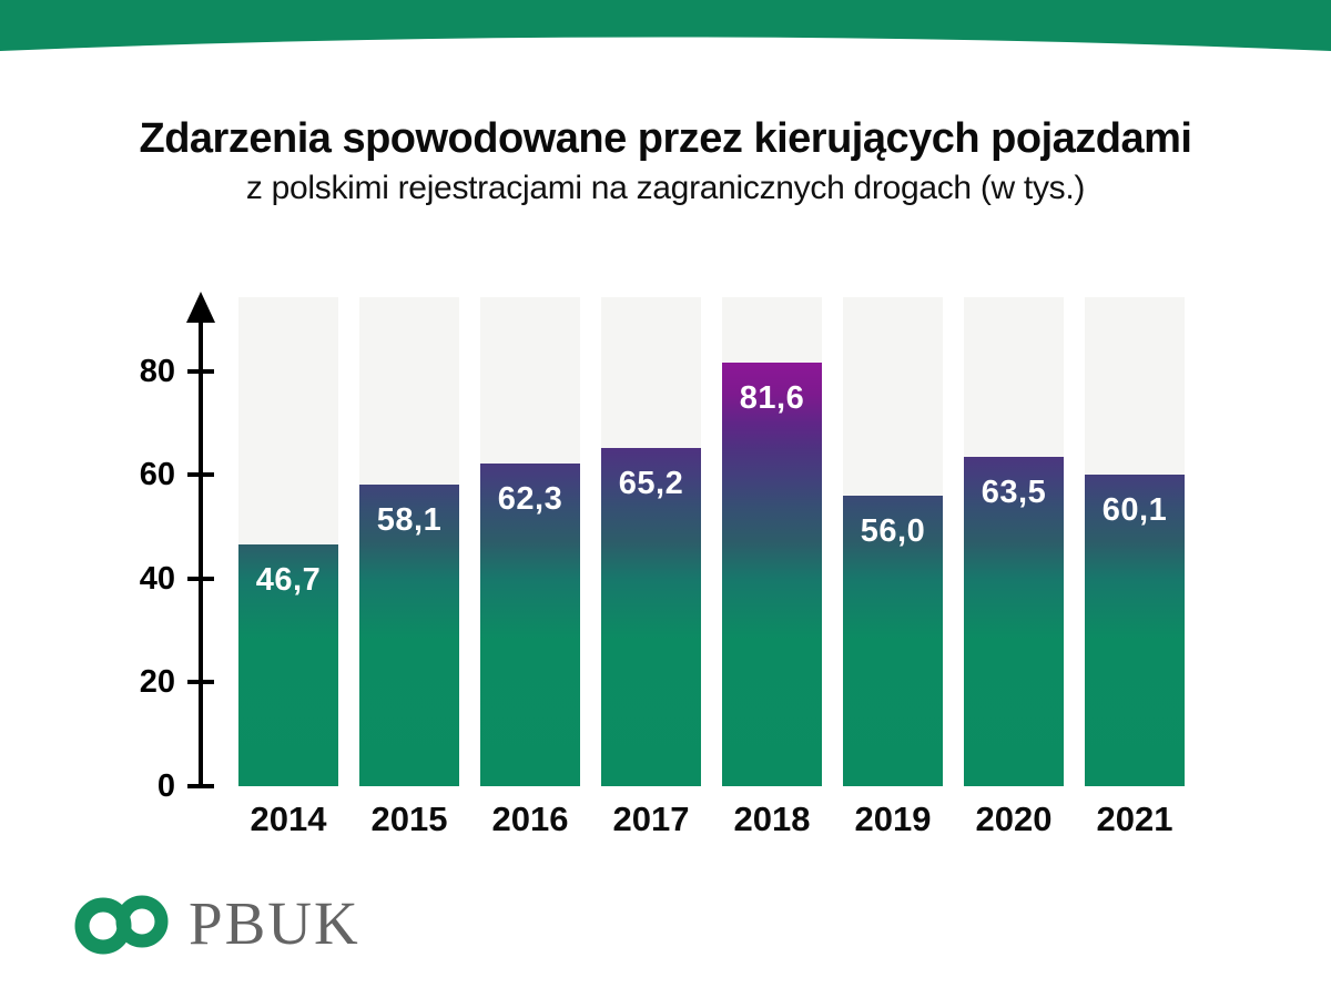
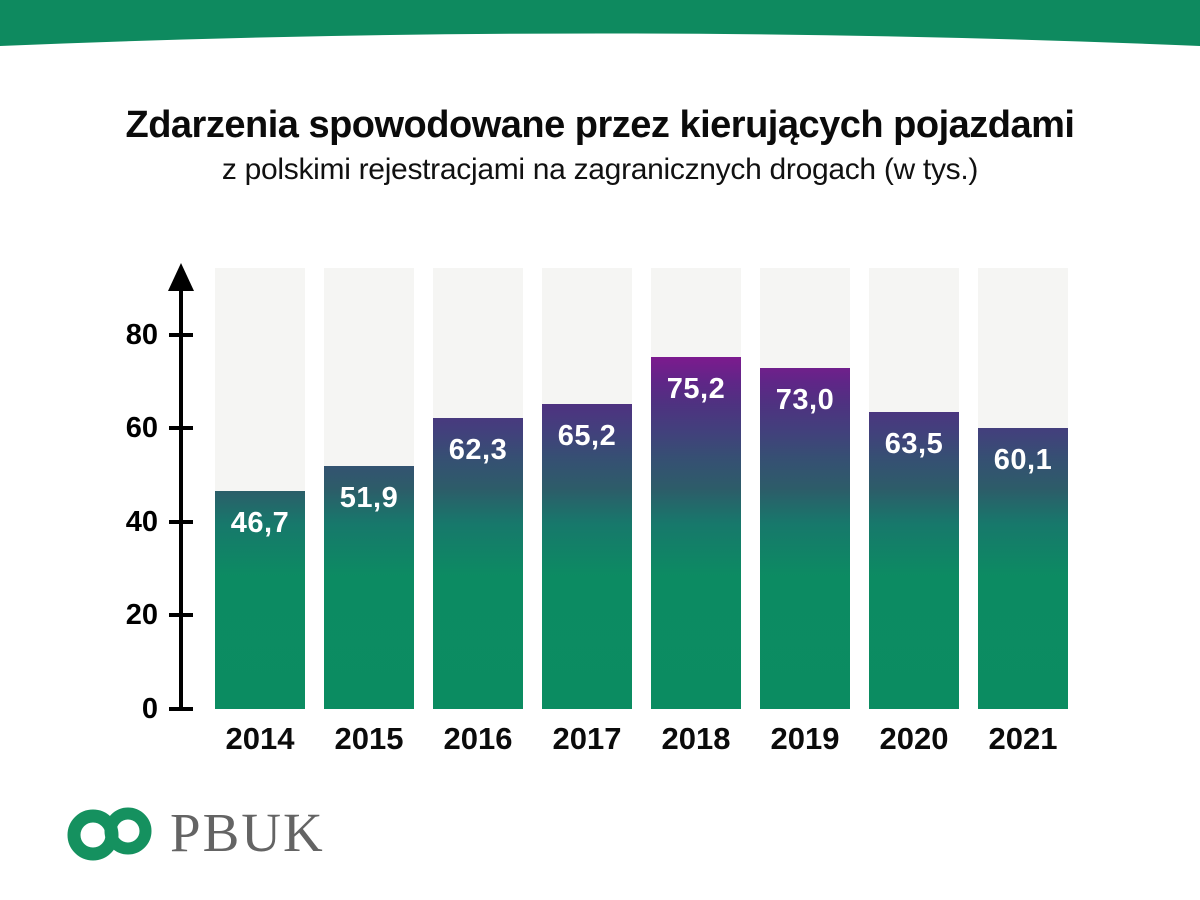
2015: 58,1 -> 51,9
2018: 81,6 -> 75,2
2019: 56,0 -> 73,0
